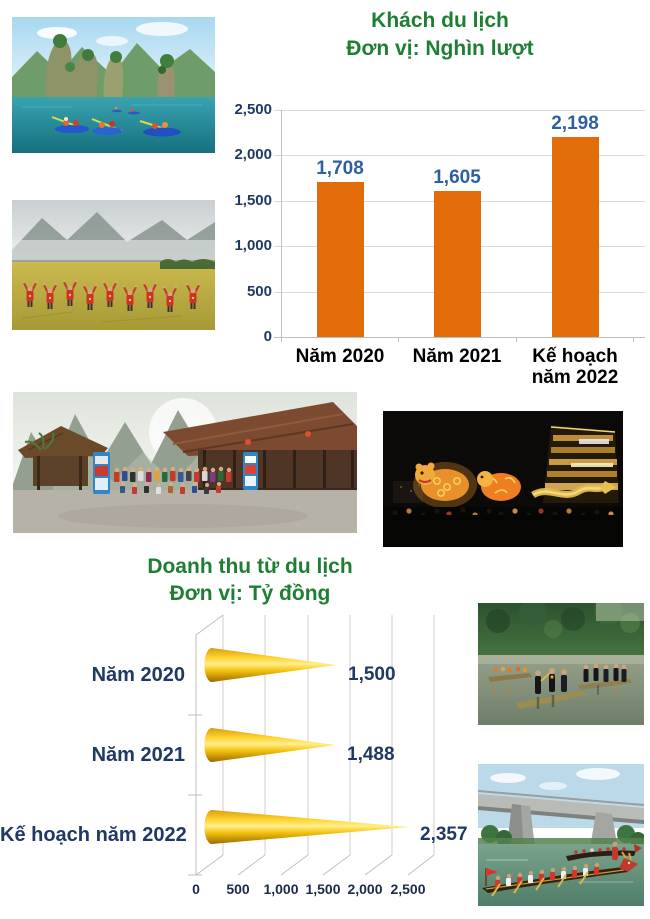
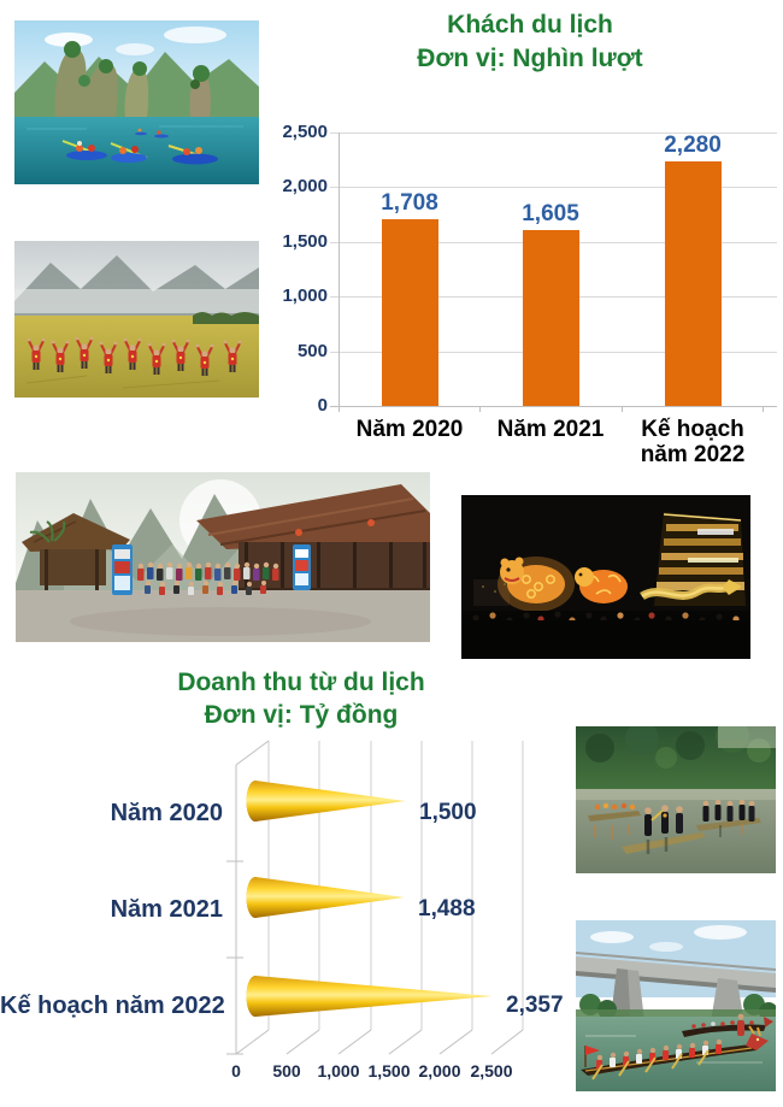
Khách du lịch/Kế hoạch năm 2022: 2,198 -> 2,280
